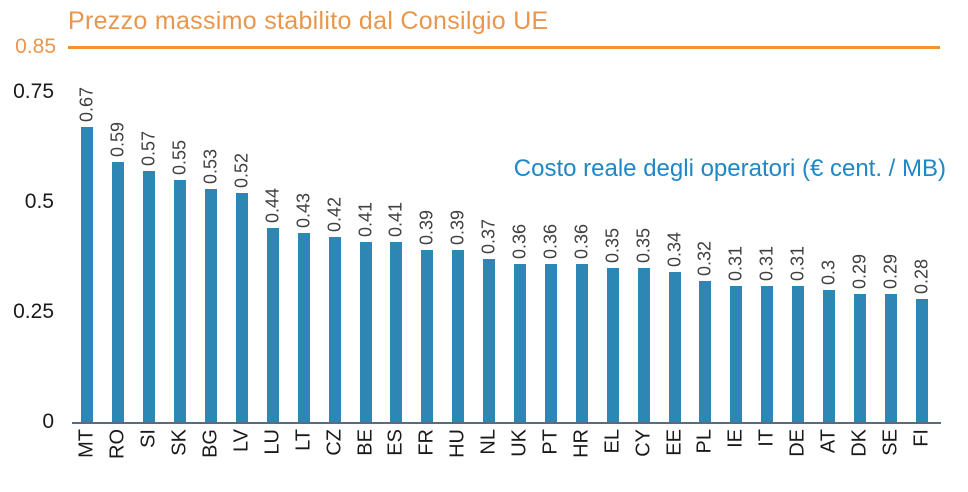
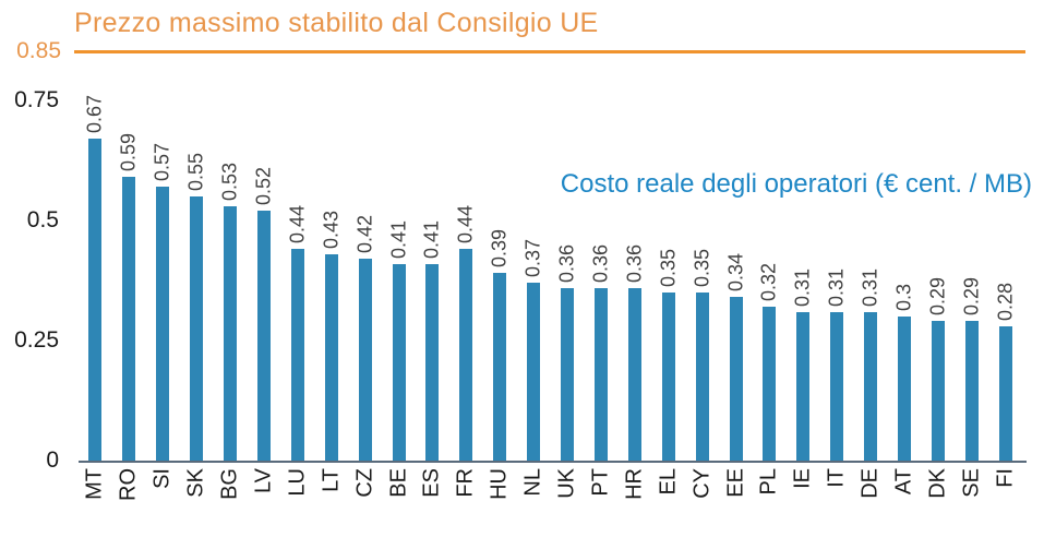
FR: 0.39 -> 0.44
